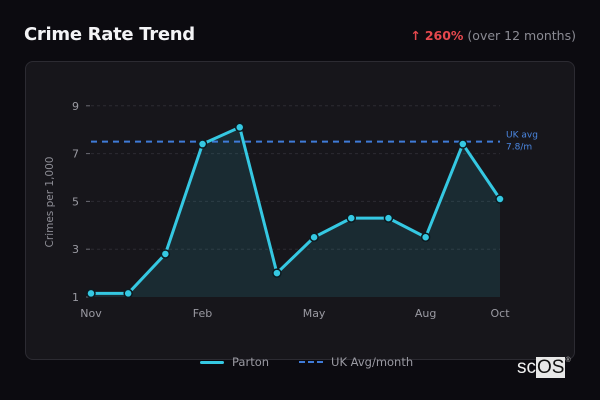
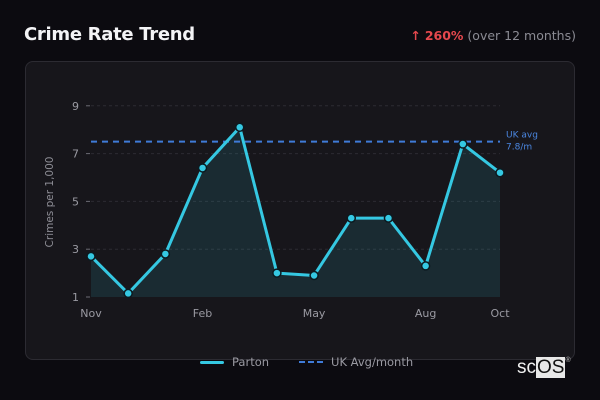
Nov: 1.1 -> 2.7
Feb: 7.4 -> 6.4
May: 3.5 -> 1.9
Aug: 3.5 -> 2.3
Oct: 5.1 -> 6.2
